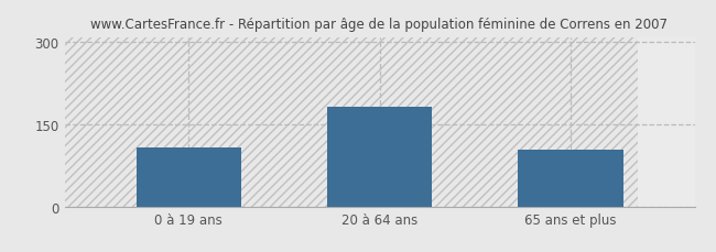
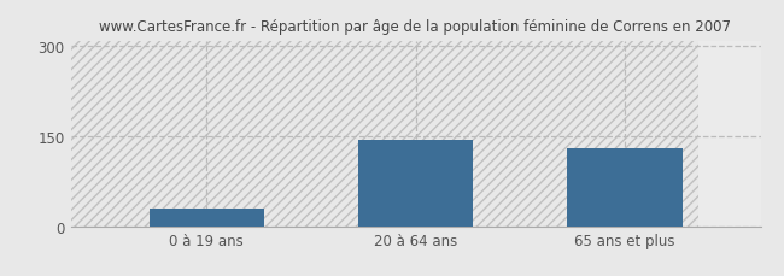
0 à 19 ans: 107 -> 30
20 à 64 ans: 183 -> 145
65 ans et plus: 104 -> 130
